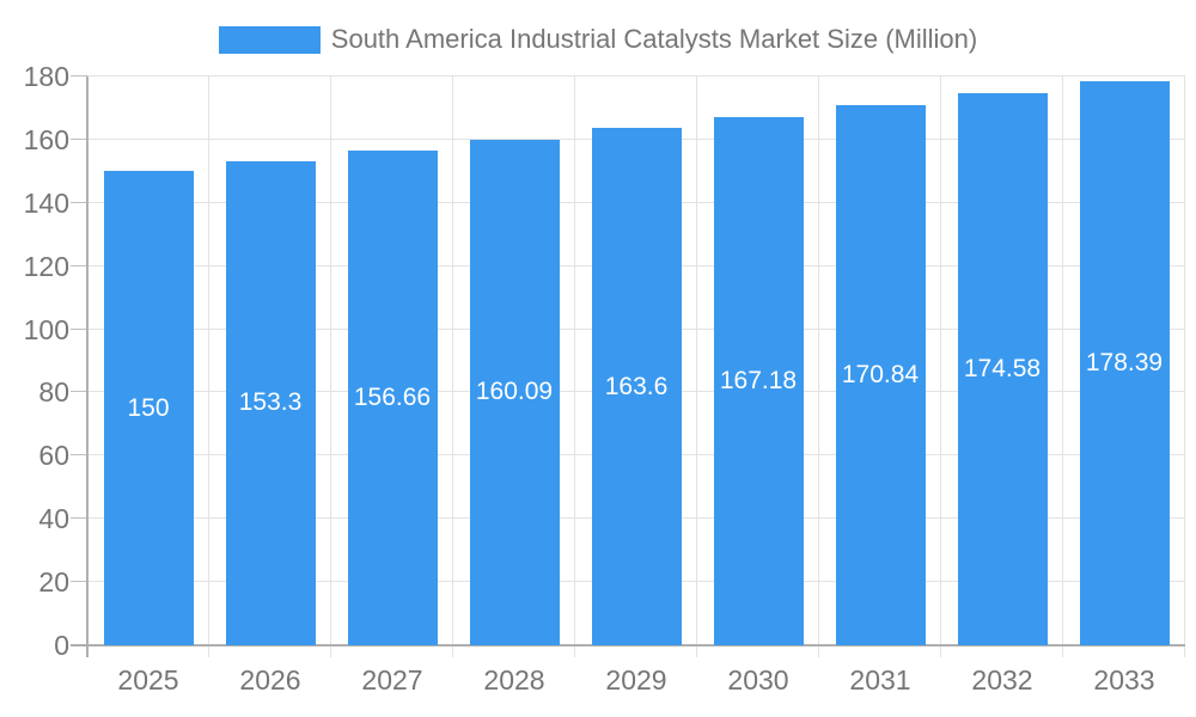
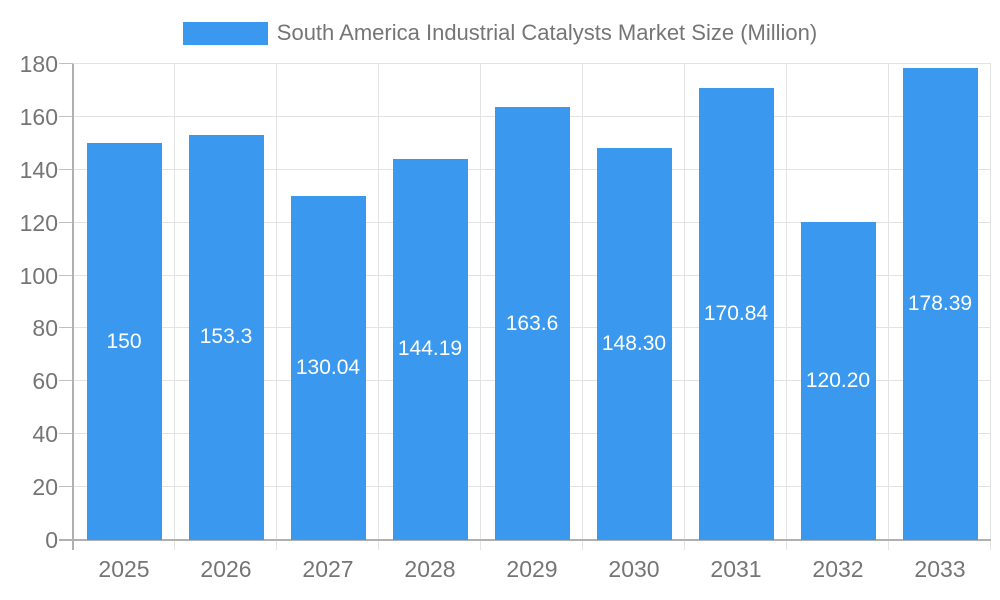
2027: 156.66 -> 130.04
2028: 160.09 -> 144.19
2030: 167.18 -> 148.30
2032: 174.58 -> 120.20
